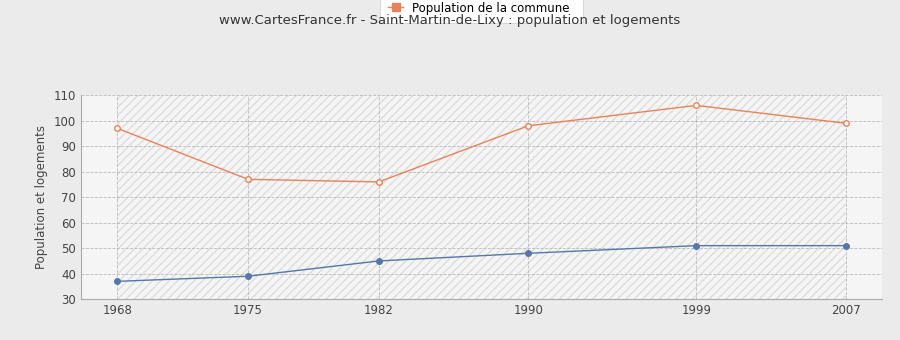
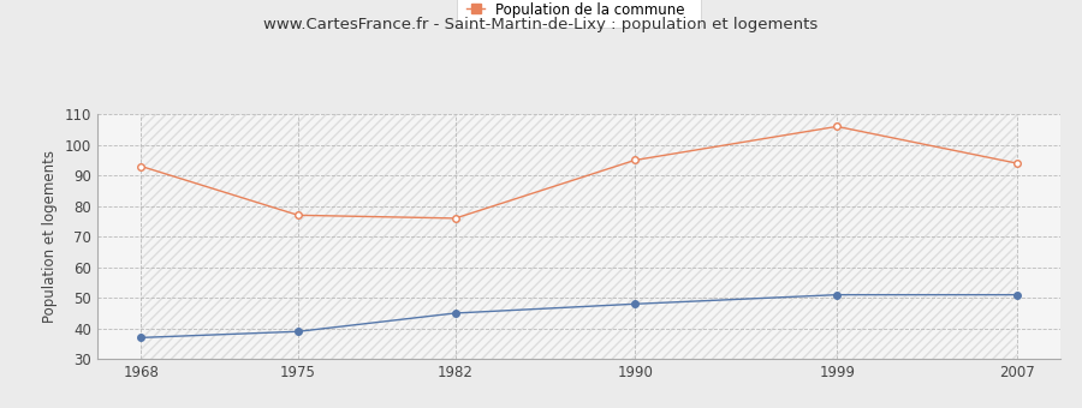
Population de la commune/1968: 97 -> 93
Population de la commune/1990: 98 -> 95
Population de la commune/2007: 99 -> 94
